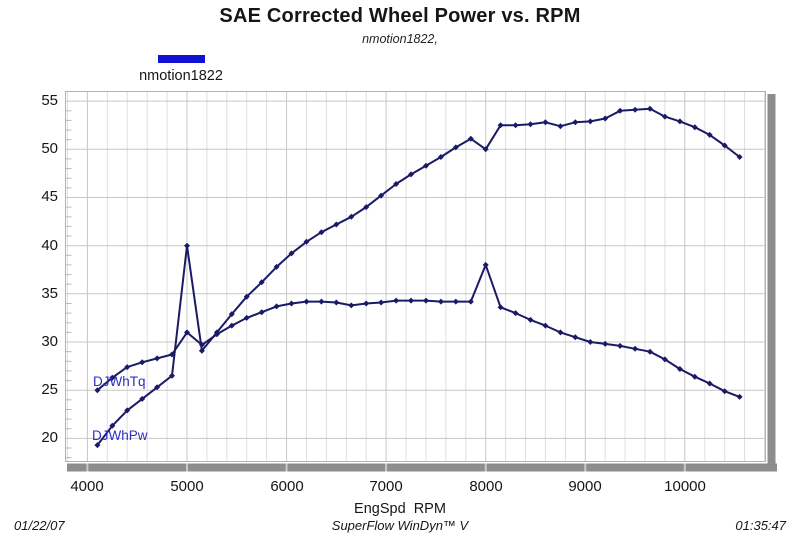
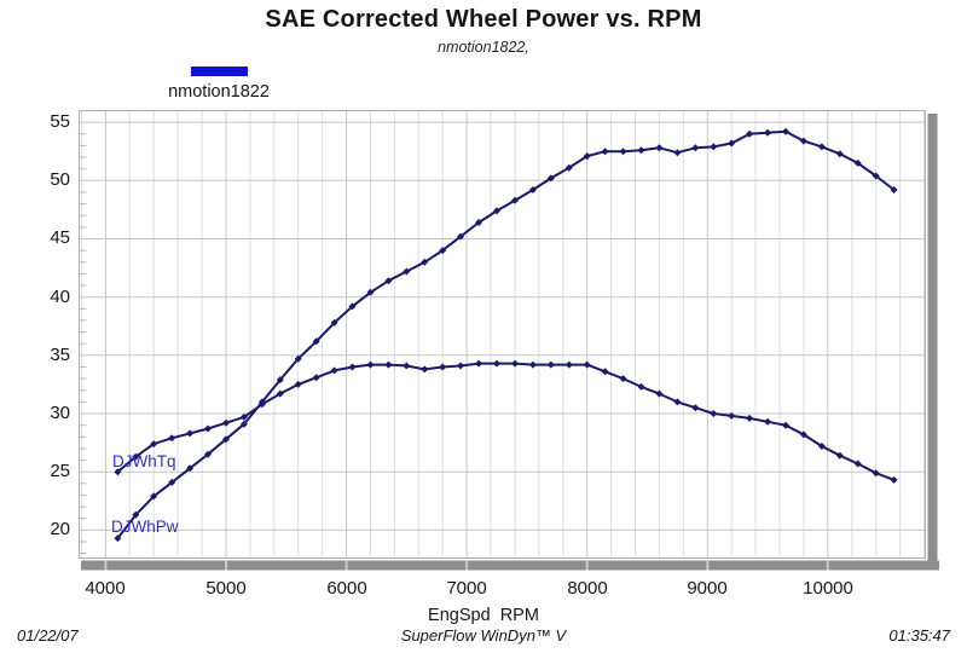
DJWhTq/5000: 31 -> 29
DJWhPw/5000: 40 -> 28
DJWhTq/8000: 38 -> 34
DJWhPw/8000: 50 -> 52
